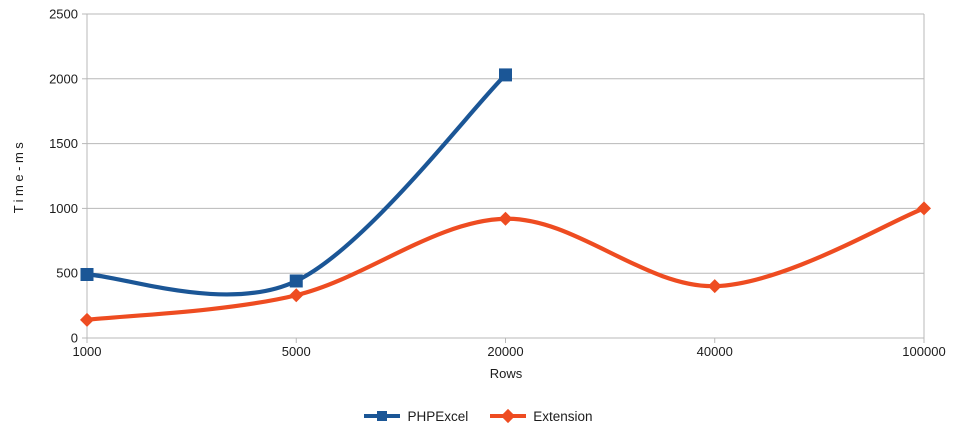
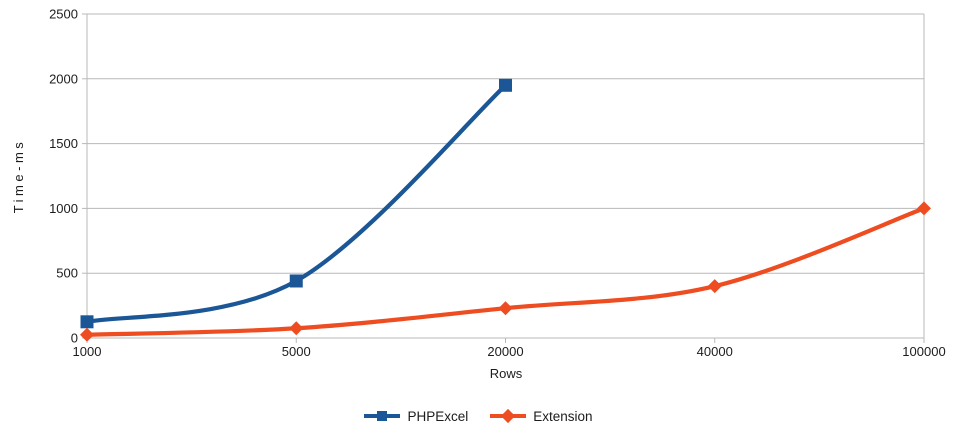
PHPExcel/1000: 490 -> 120
Extension/1000: 140 -> 20
Extension/5000: 330 -> 80
PHPExcel/20000: 2030 -> 1950
Extension/20000: 920 -> 230
